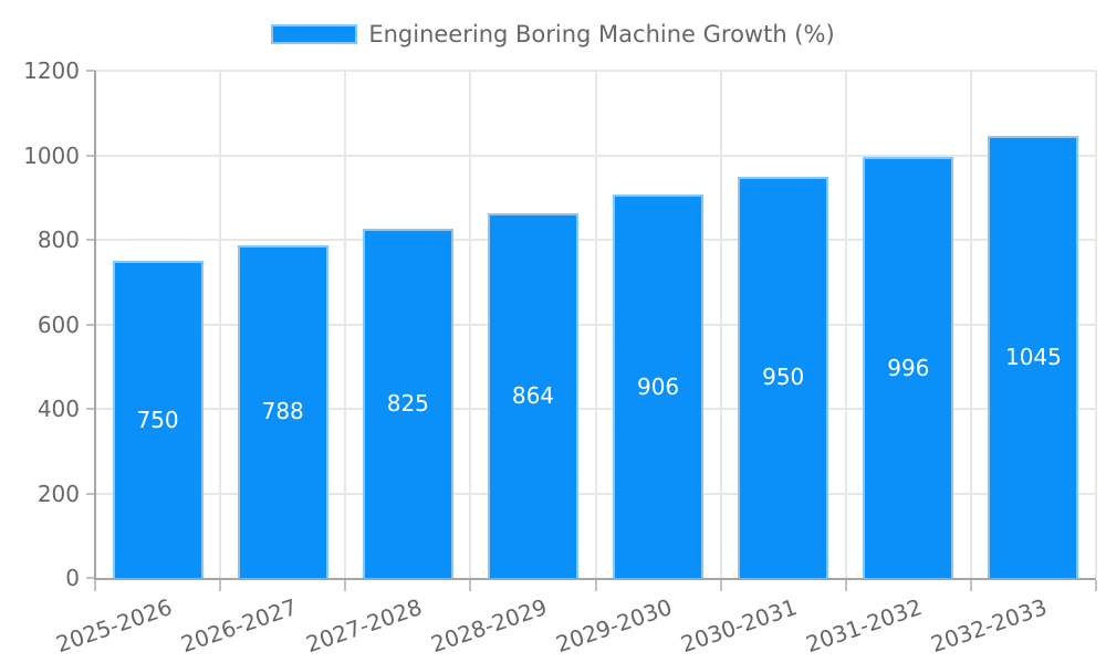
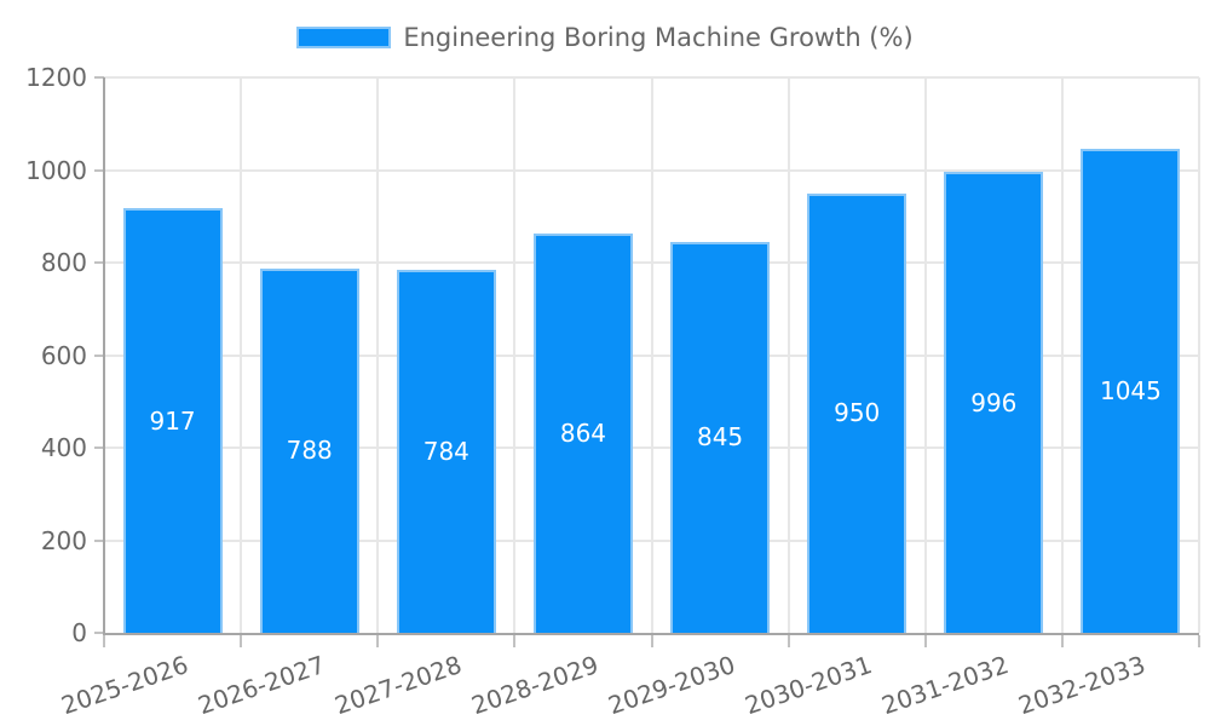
2025-2026: 750 -> 917
2027-2028: 825 -> 784
2029-2030: 906 -> 845
